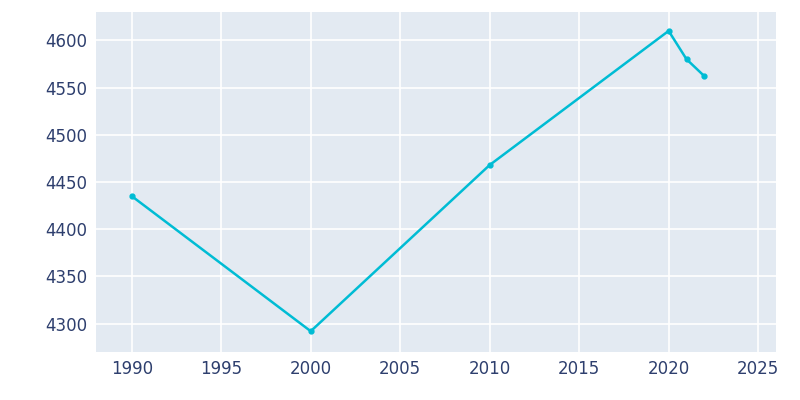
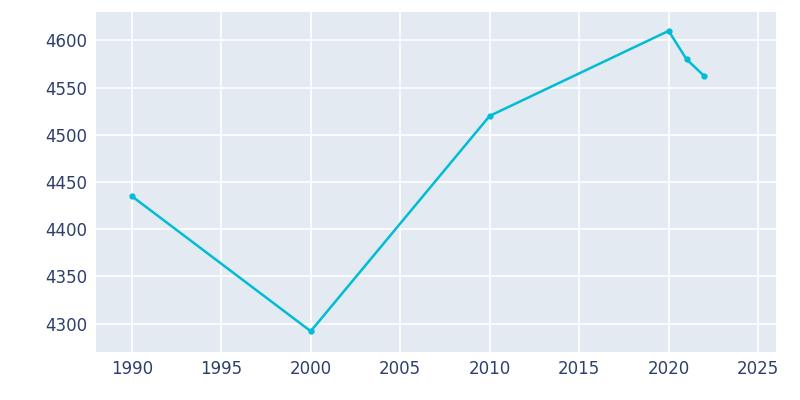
2010: 4468 -> 4520
